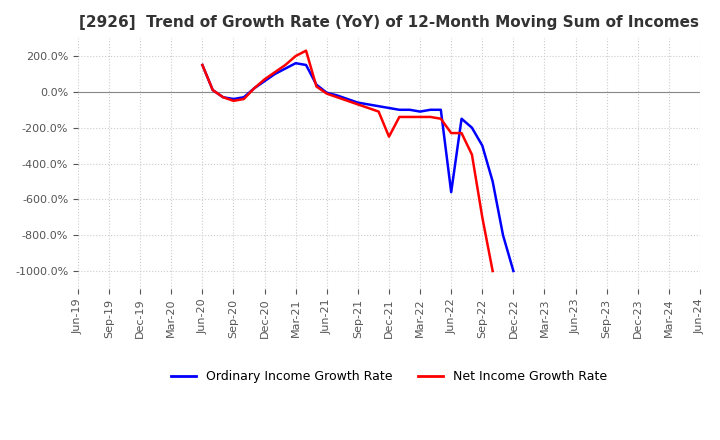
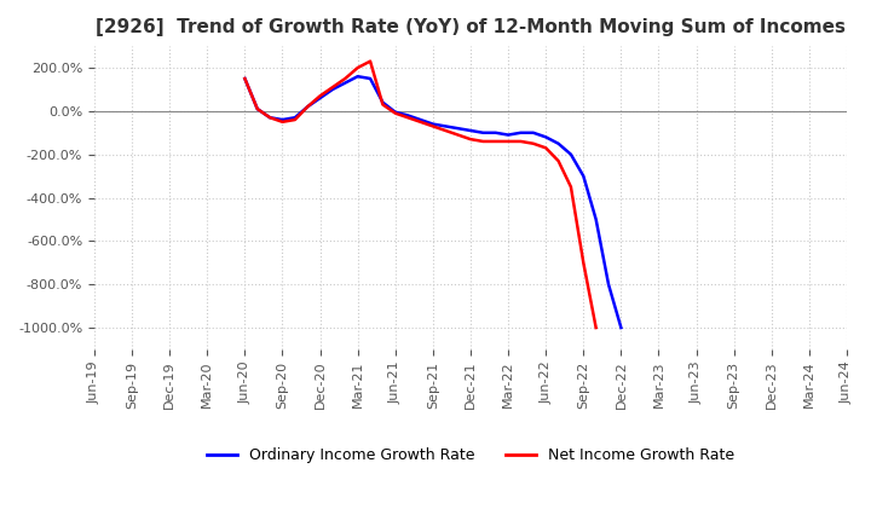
Net Income Growth Rate/Dec-21: -250% -> -130%
Ordinary Income Growth Rate/Jun-22: -560% -> -120%
Net Income Growth Rate/Jun-22: -230% -> -170%
